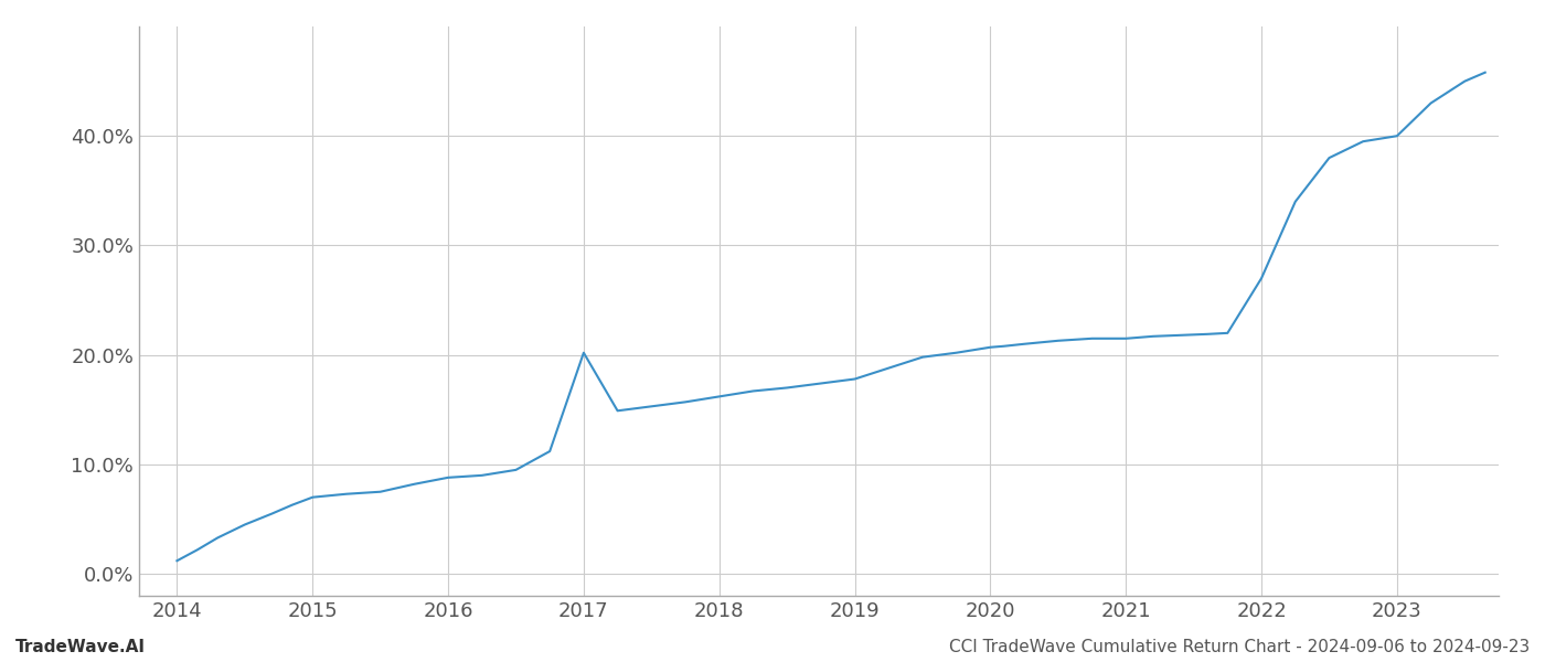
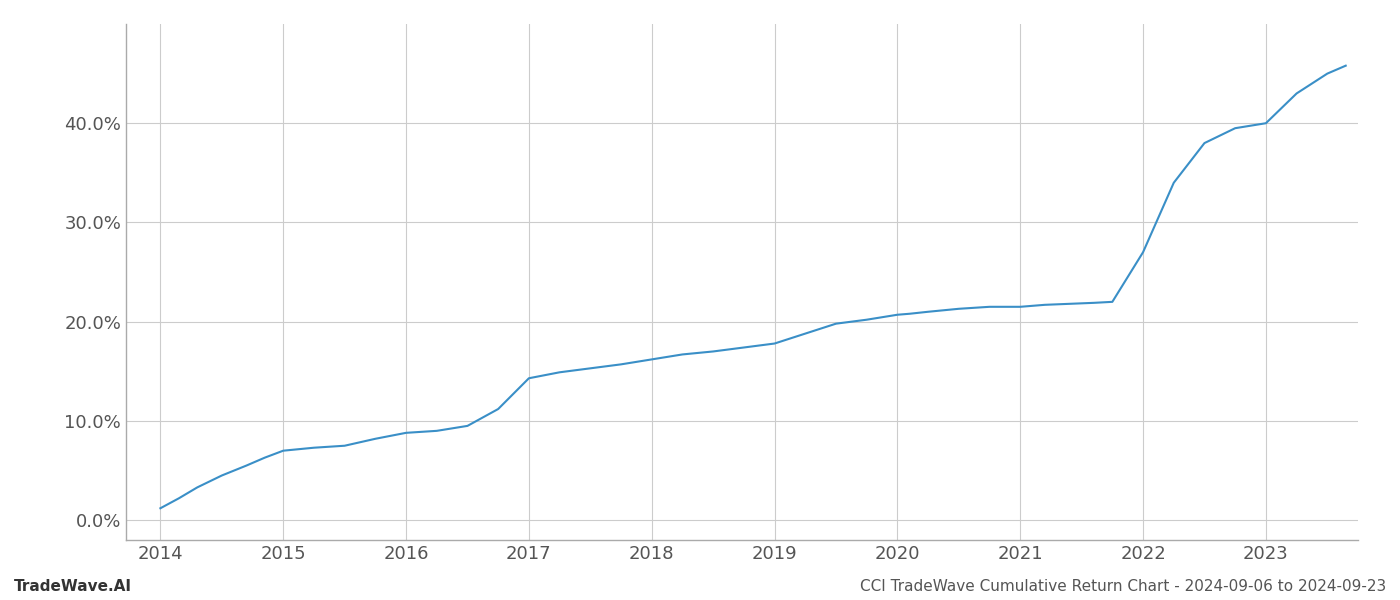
2017: 20.2% -> 14.3%
